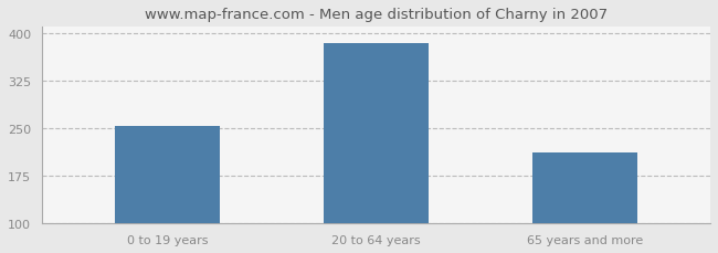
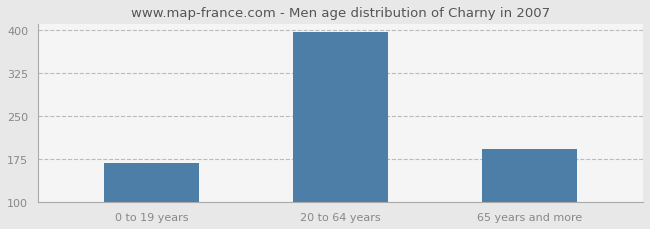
0 to 19 years: 254 -> 168
20 to 64 years: 384 -> 396
65 years and more: 212 -> 193
